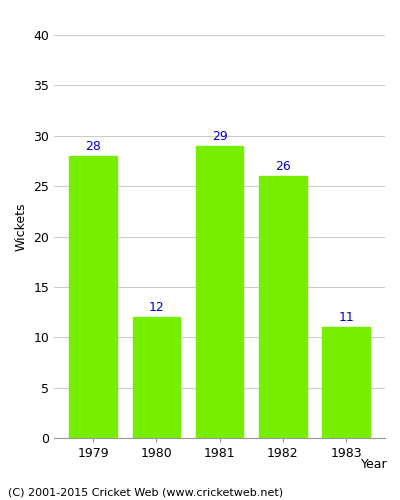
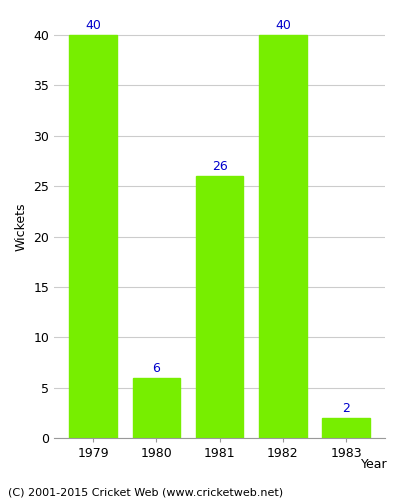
1979: 28 -> 40
1980: 12 -> 6
1981: 29 -> 26
1982: 26 -> 40
1983: 11 -> 2
